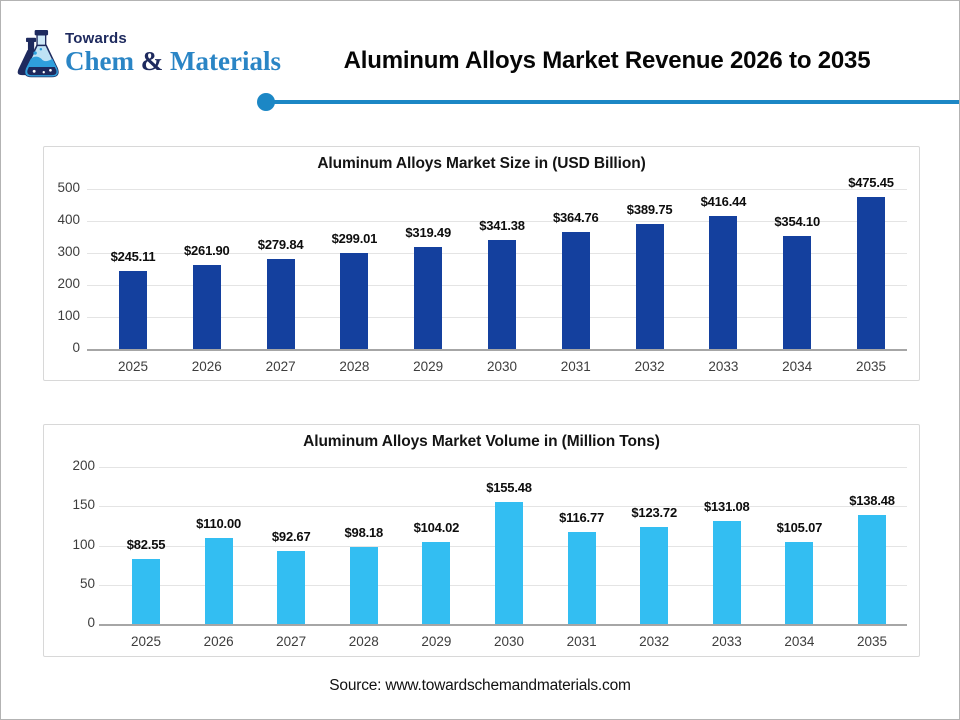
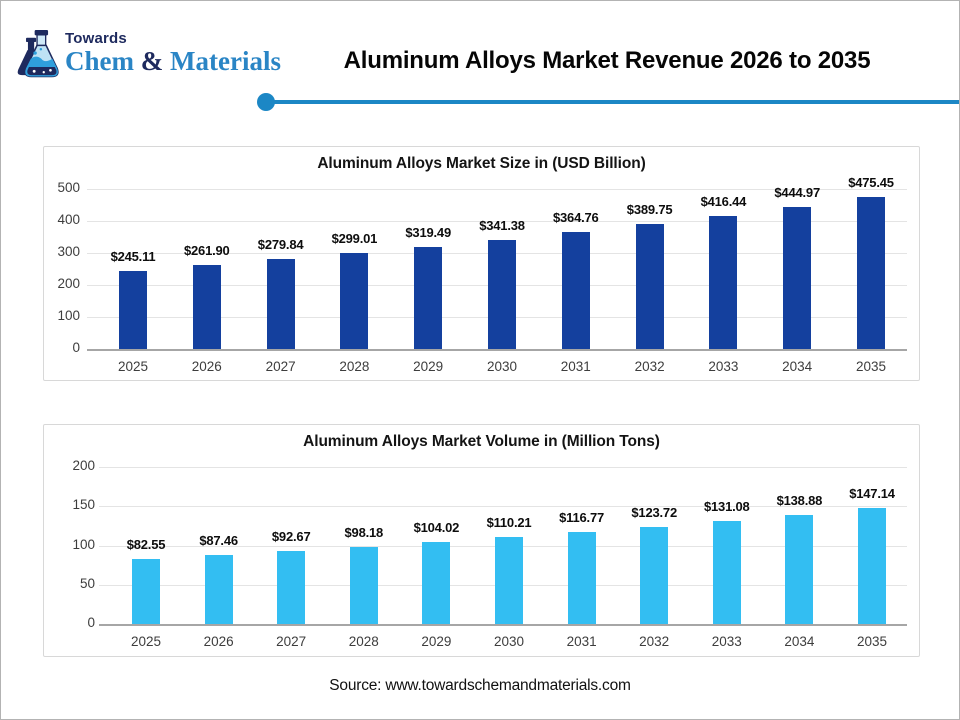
Aluminum Alloys Market Size in (USD Billion)/2034: $354.10 -> $444.97
Aluminum Alloys Market Volume in (Million Tons)/2026: $110.00 -> $87.46
Aluminum Alloys Market Volume in (Million Tons)/2030: $155.48 -> $110.21
Aluminum Alloys Market Volume in (Million Tons)/2034: $105.07 -> $138.88
Aluminum Alloys Market Volume in (Million Tons)/2035: $138.48 -> $147.14
